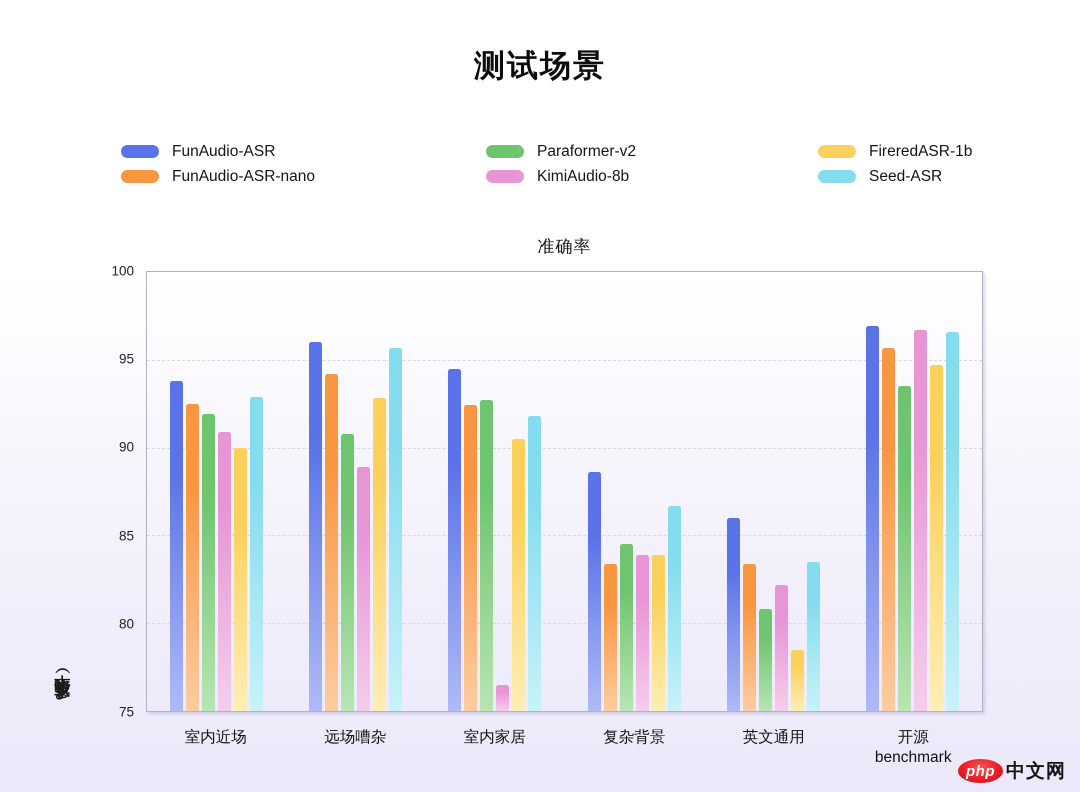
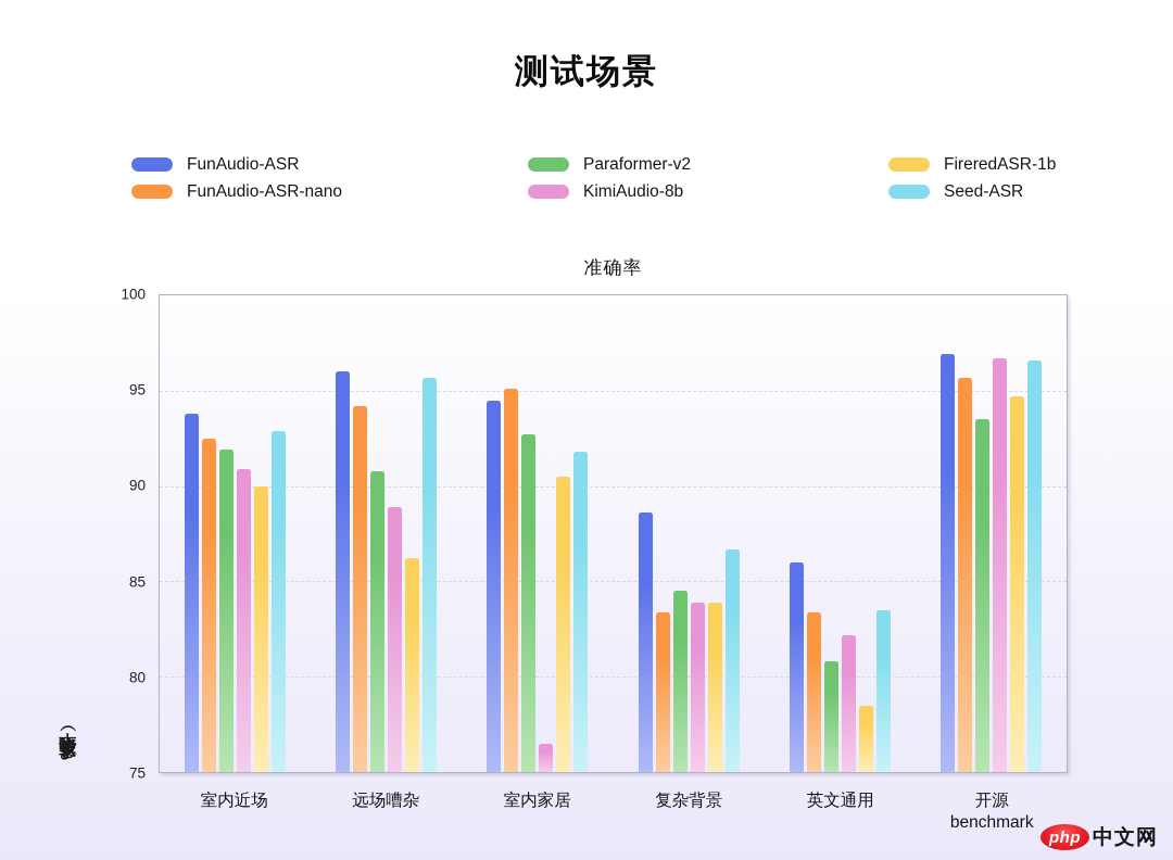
FireredASR-1b/远场嘈杂: 92.8 -> 86.2
FunAudio-ASR-nano/室内家居: 92.4 -> 95.1
